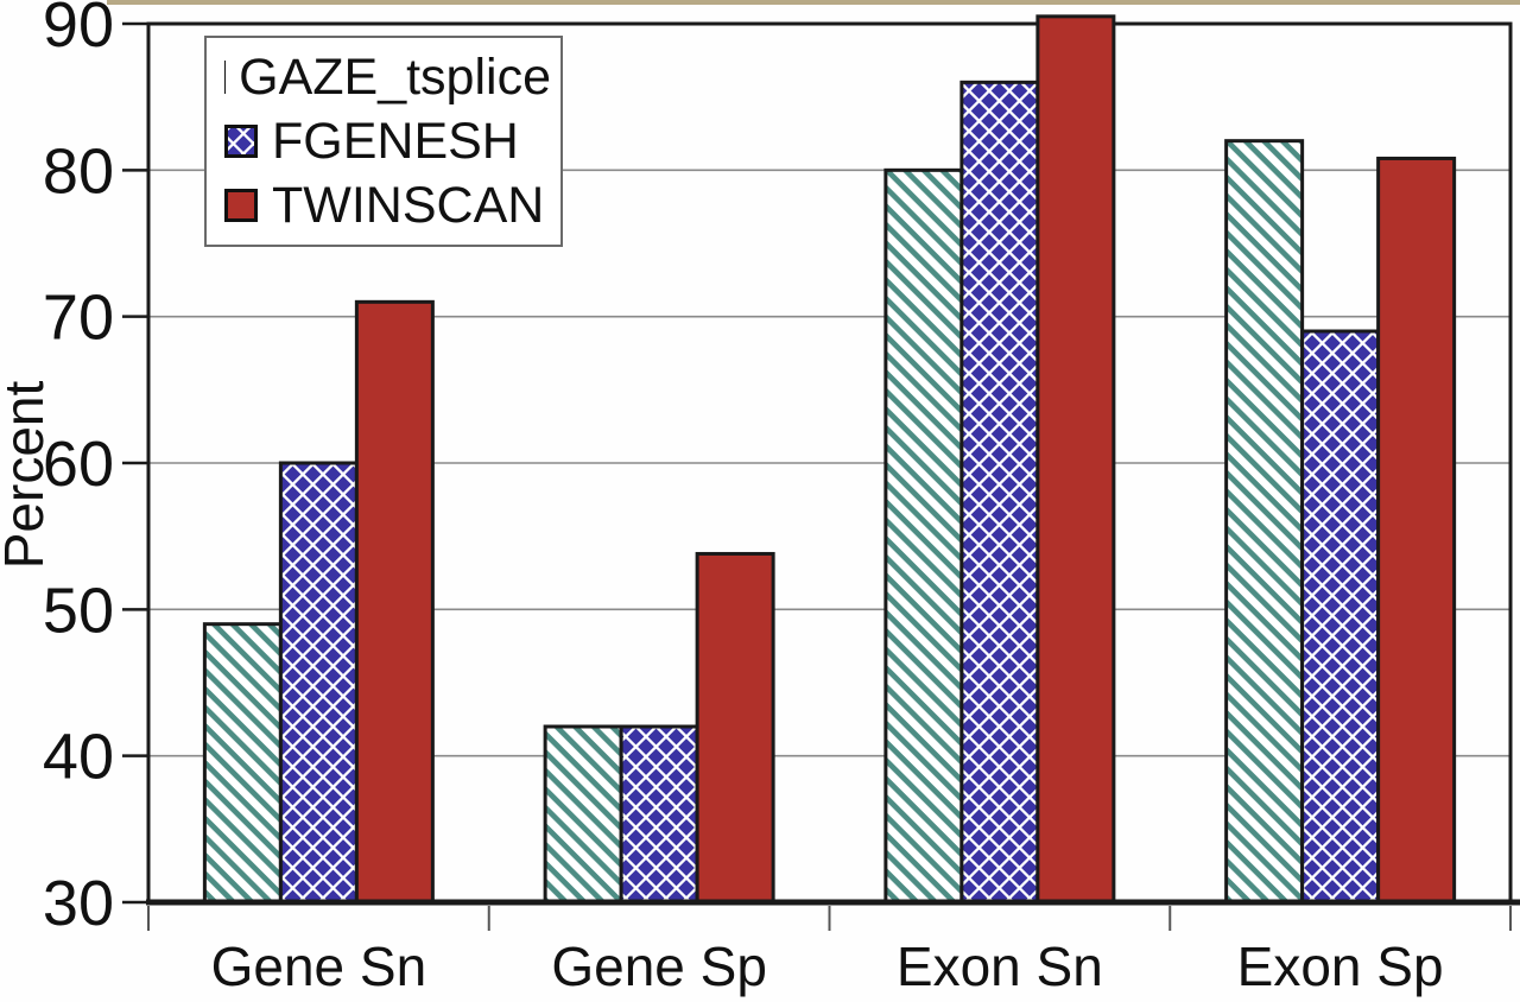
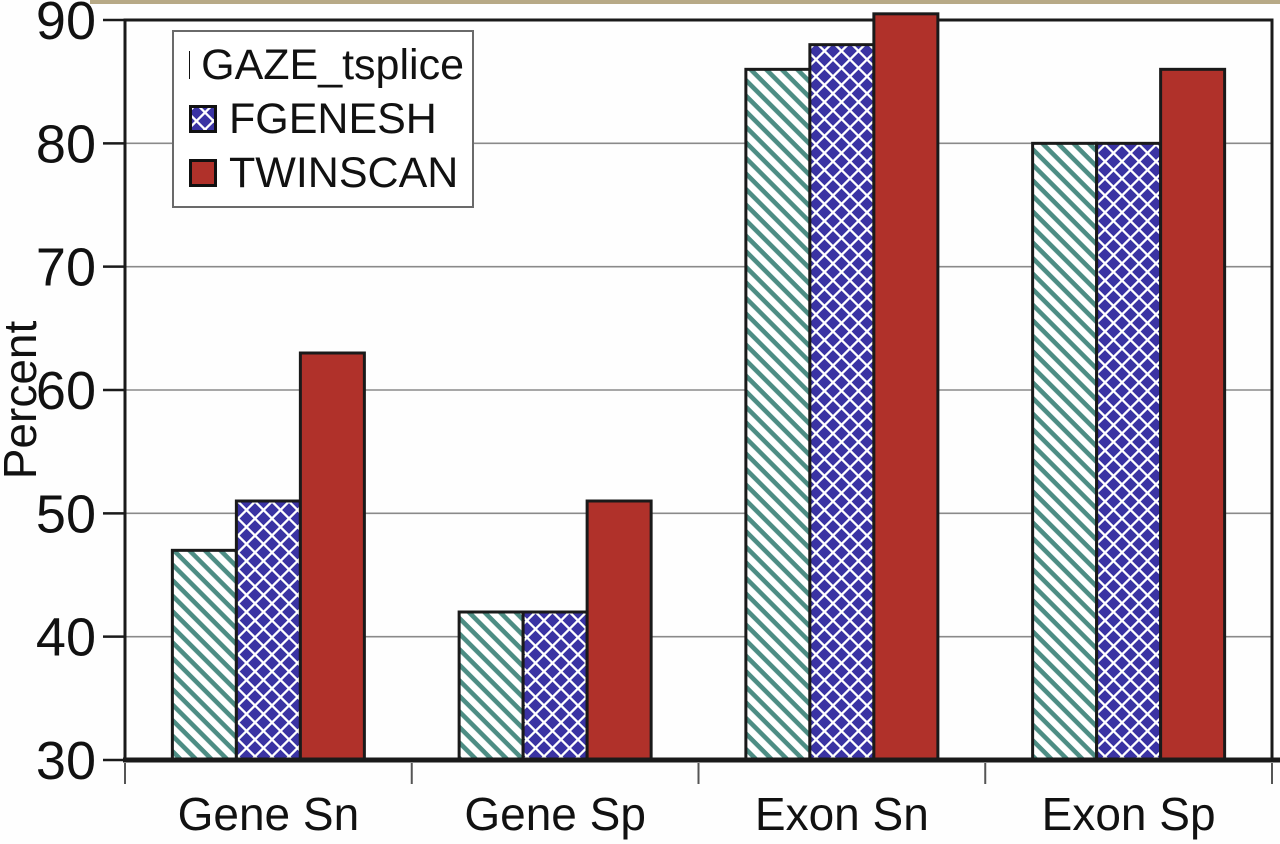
GAZE_tsplice/Gene Sn: 49 -> 47
FGENESH/Gene Sn: 60 -> 51
TWINSCAN/Gene Sn: 71.0 -> 63.0
TWINSCAN/Gene Sp: 53.8 -> 51.0
GAZE_tsplice/Exon Sn: 80 -> 86
FGENESH/Exon Sn: 86 -> 88
GAZE_tsplice/Exon Sp: 82 -> 80
FGENESH/Exon Sp: 69 -> 80
TWINSCAN/Exon Sp: 80.8 -> 86.0
